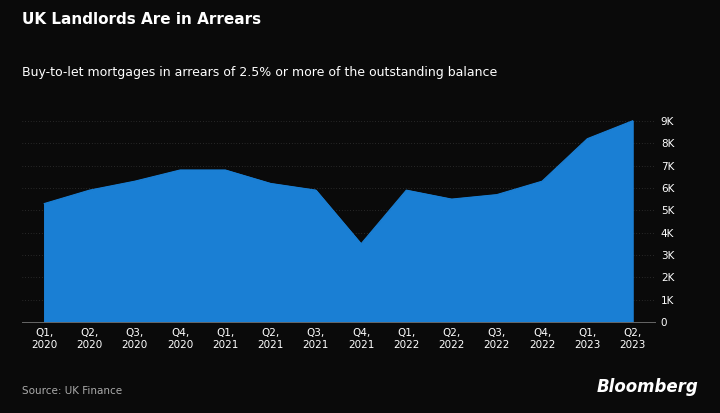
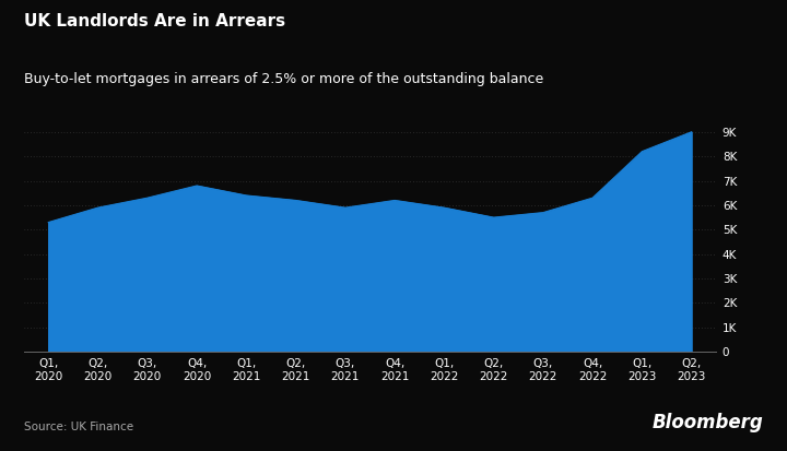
Q1, 2021: 6.8K -> 6.4K
Q4, 2021: 3.5K -> 6.2K
